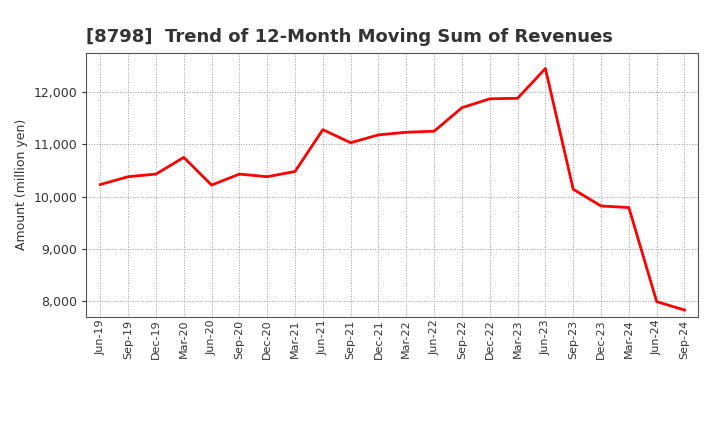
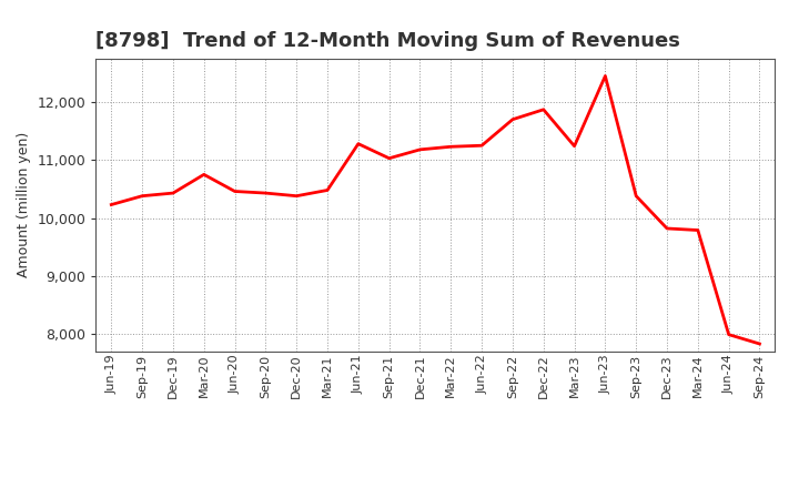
Jun-20: 10,220 -> 10,460
Mar-23: 11,880 -> 11,240
Sep-23: 10,140 -> 10,380
